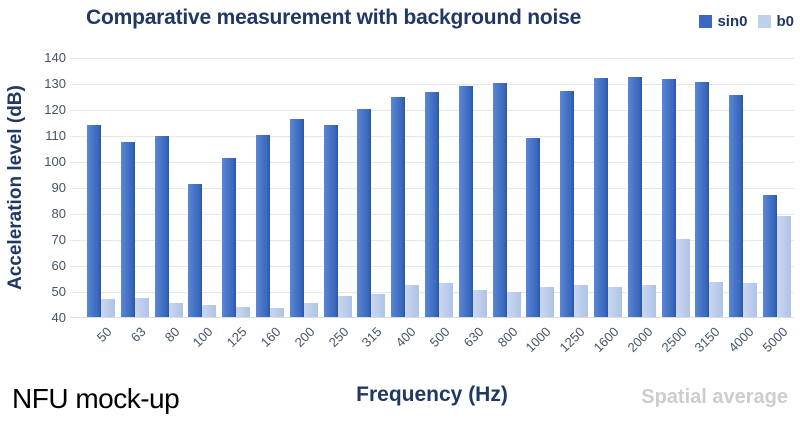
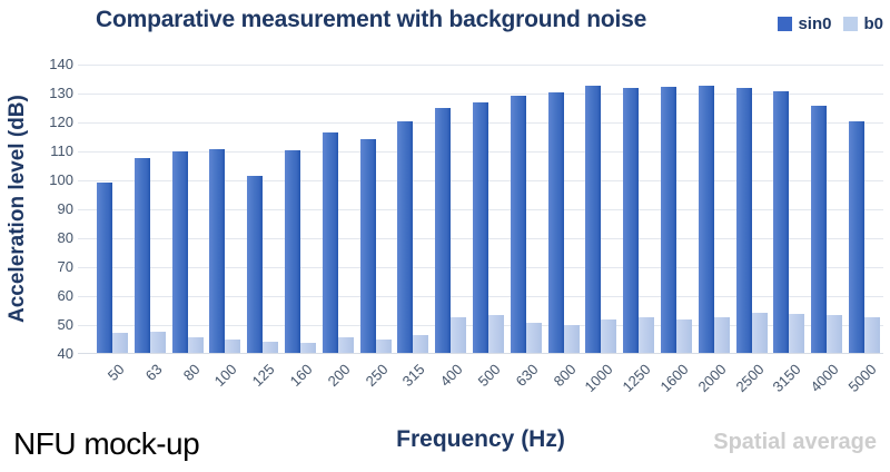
sin0/50: 114 -> 99
sin0/100: 91 -> 110
b0/250: 48 -> 44
b0/315: 49 -> 46
sin0/1000: 109 -> 132
sin0/1250: 127 -> 132
b0/2500: 70 -> 54
sin0/5000: 87 -> 120
b0/5000: 79 -> 52
